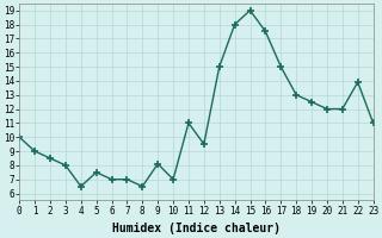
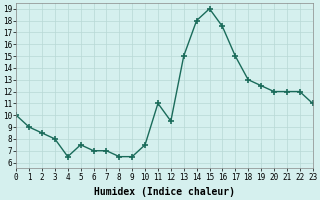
9: 8.1 -> 6.5
10: 7.0 -> 7.5
22: 13.9 -> 12.0
